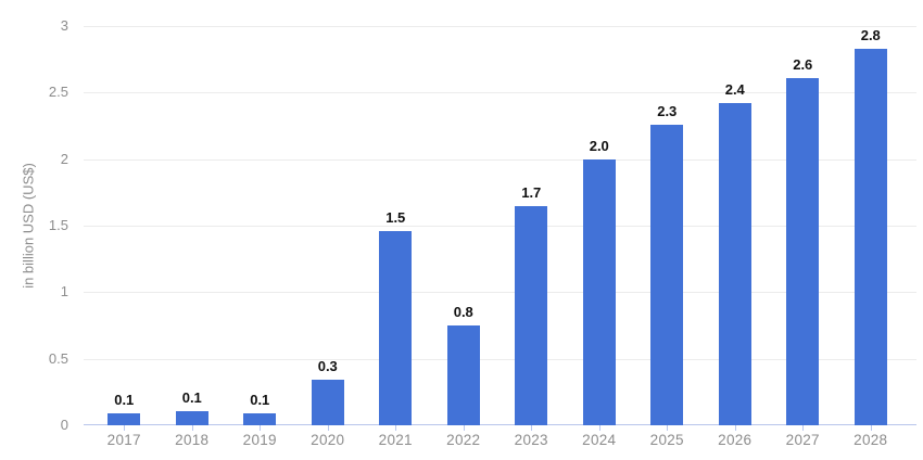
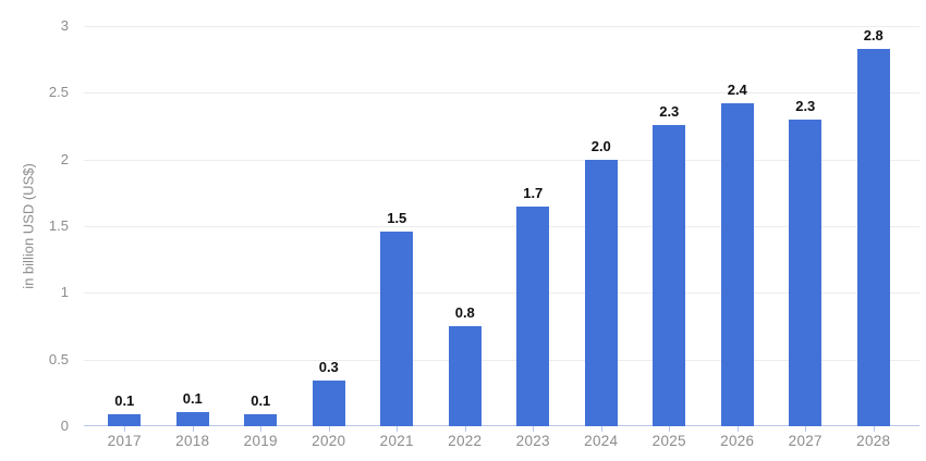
2027: 2.6 -> 2.3
